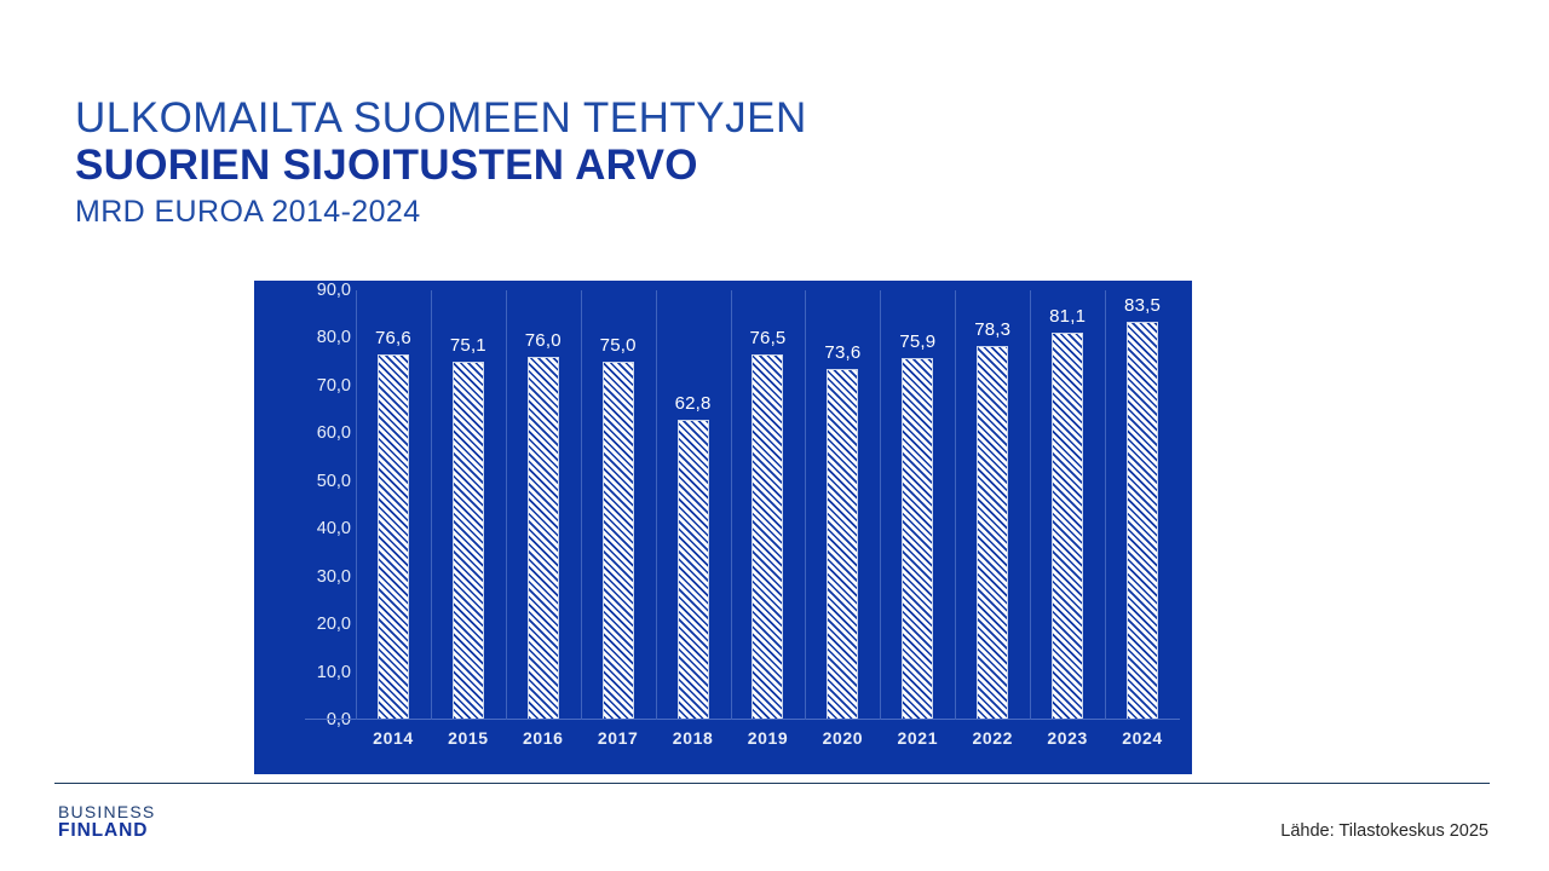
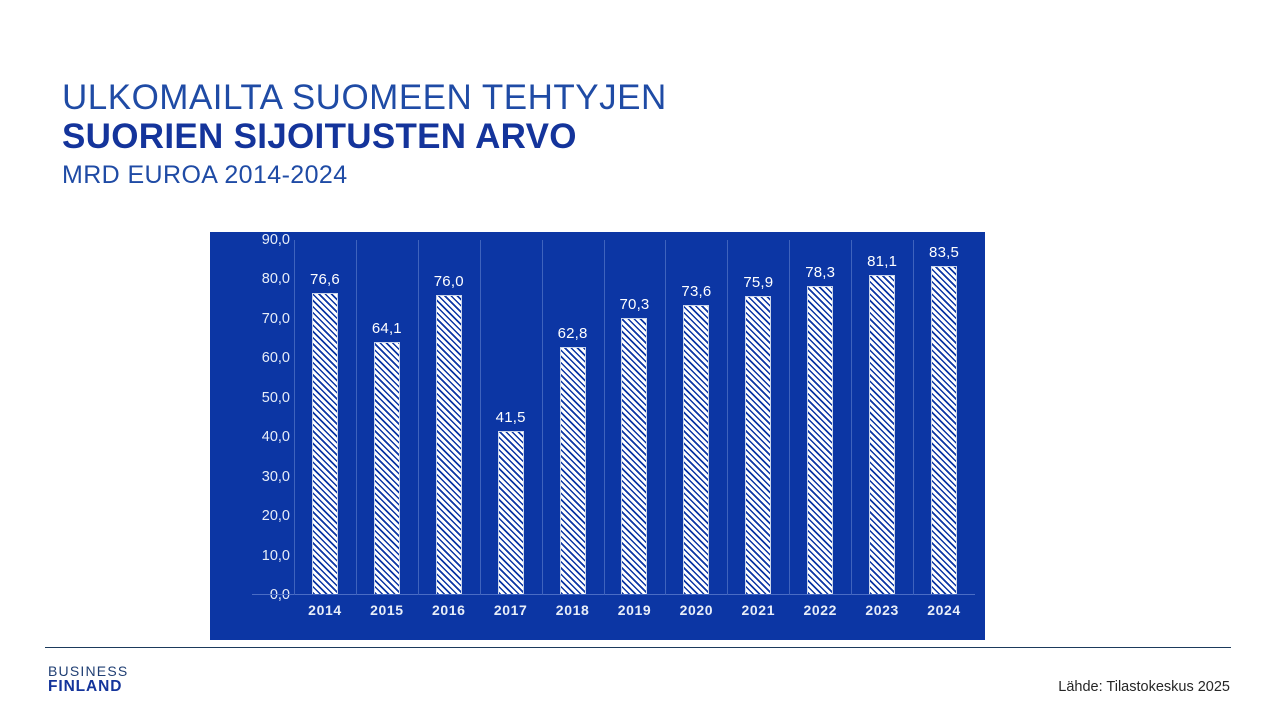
2015: 75,1 -> 64,1
2017: 75,0 -> 41,5
2019: 76,5 -> 70,3
